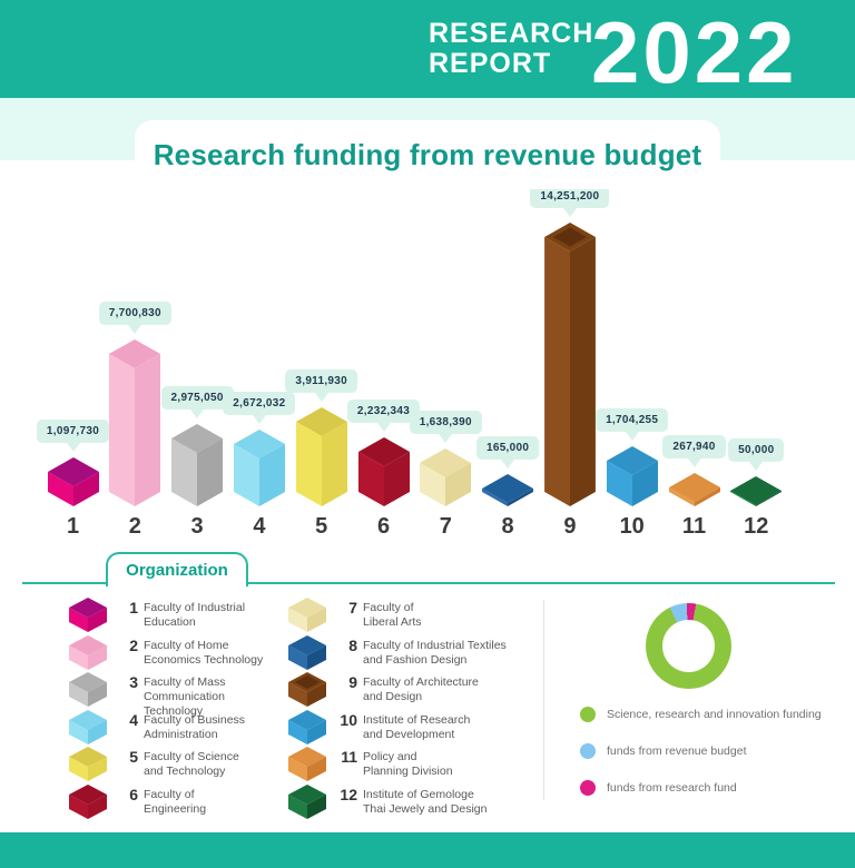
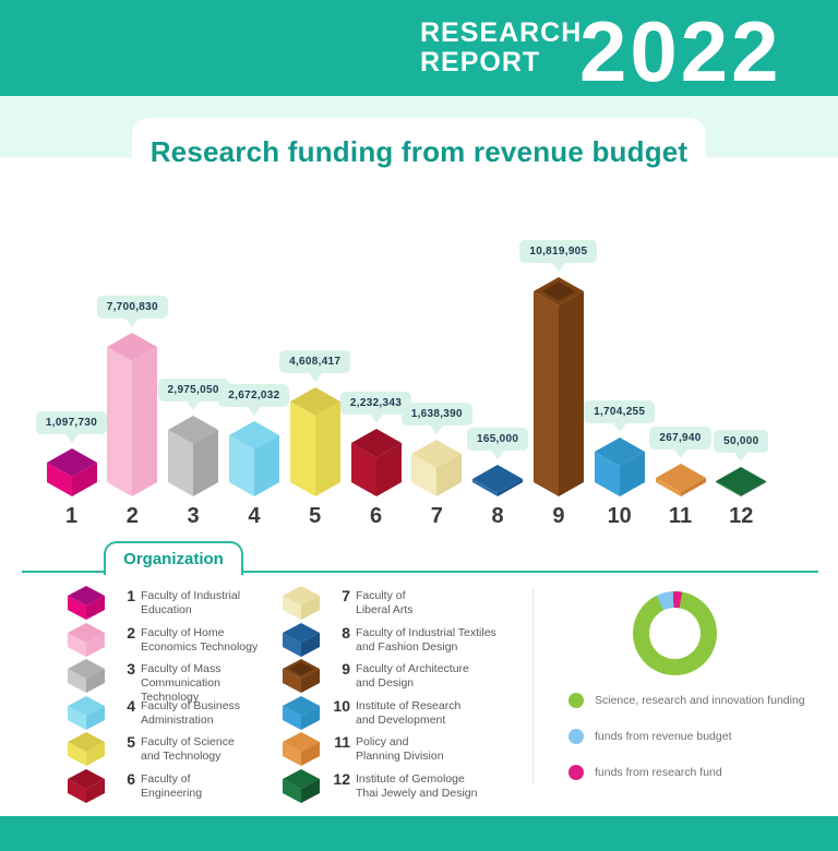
5: 3,911,930 -> 4,608,417
9: 14,251,200 -> 10,819,905
